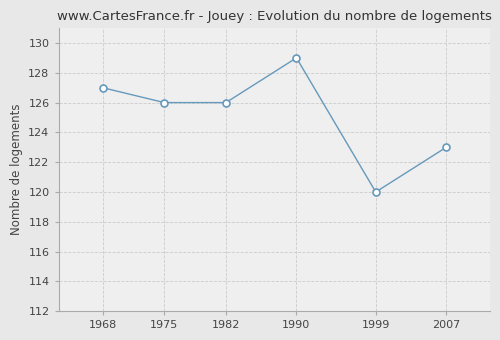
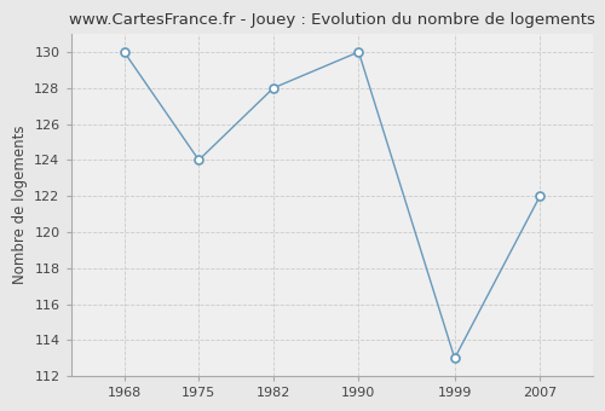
1968: 127 -> 130
1975: 126 -> 124
1982: 126 -> 128
1990: 129 -> 130
1999: 120 -> 113
2007: 123 -> 122
